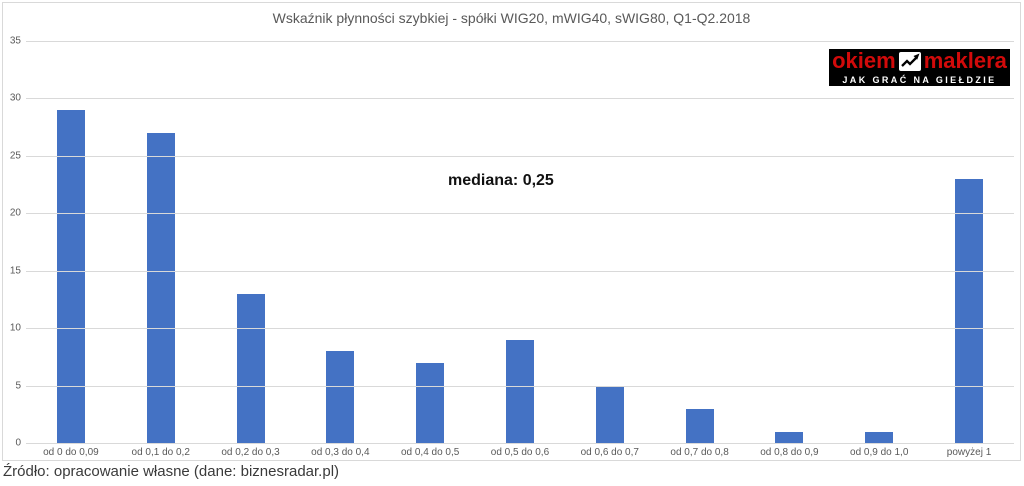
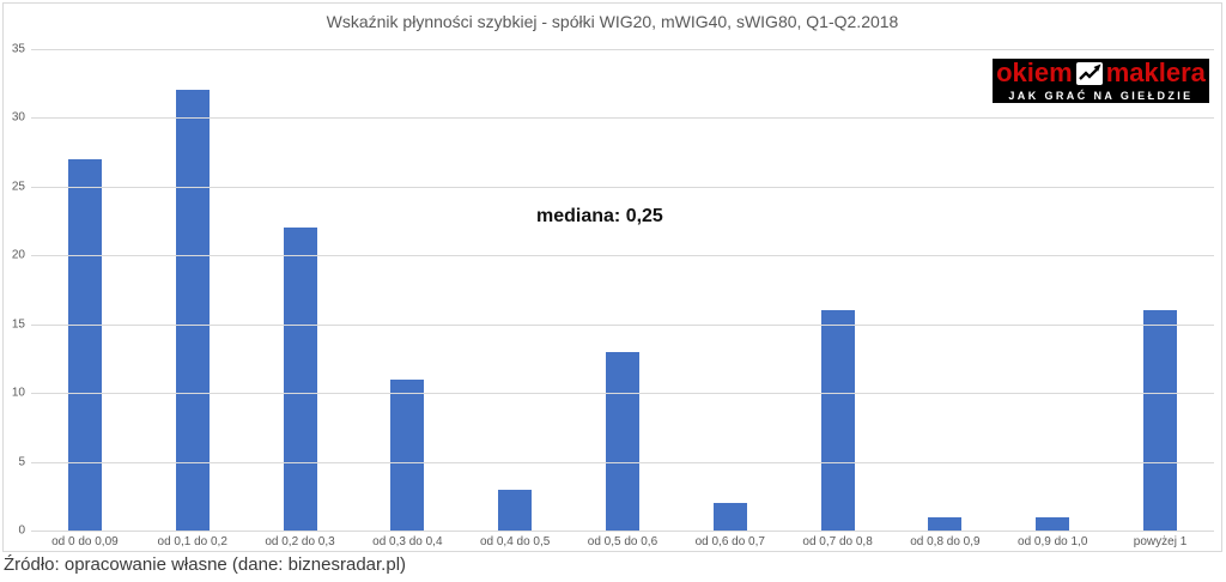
od 0 do 0,09: 29 -> 27
od 0,1 do 0,2: 27 -> 32
od 0,2 do 0,3: 13 -> 22
od 0,3 do 0,4: 8 -> 11
od 0,4 do 0,5: 7 -> 3
od 0,5 do 0,6: 9 -> 13
od 0,6 do 0,7: 5 -> 2
od 0,7 do 0,8: 3 -> 16
powyżej 1: 23 -> 16
